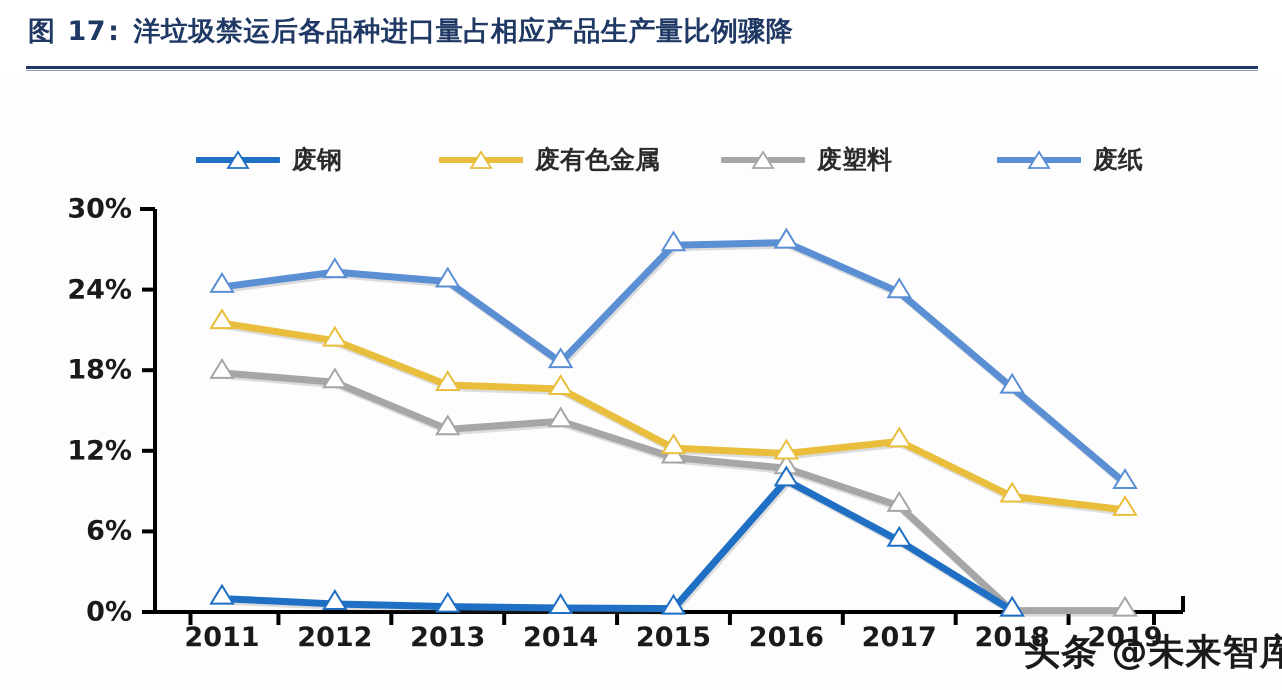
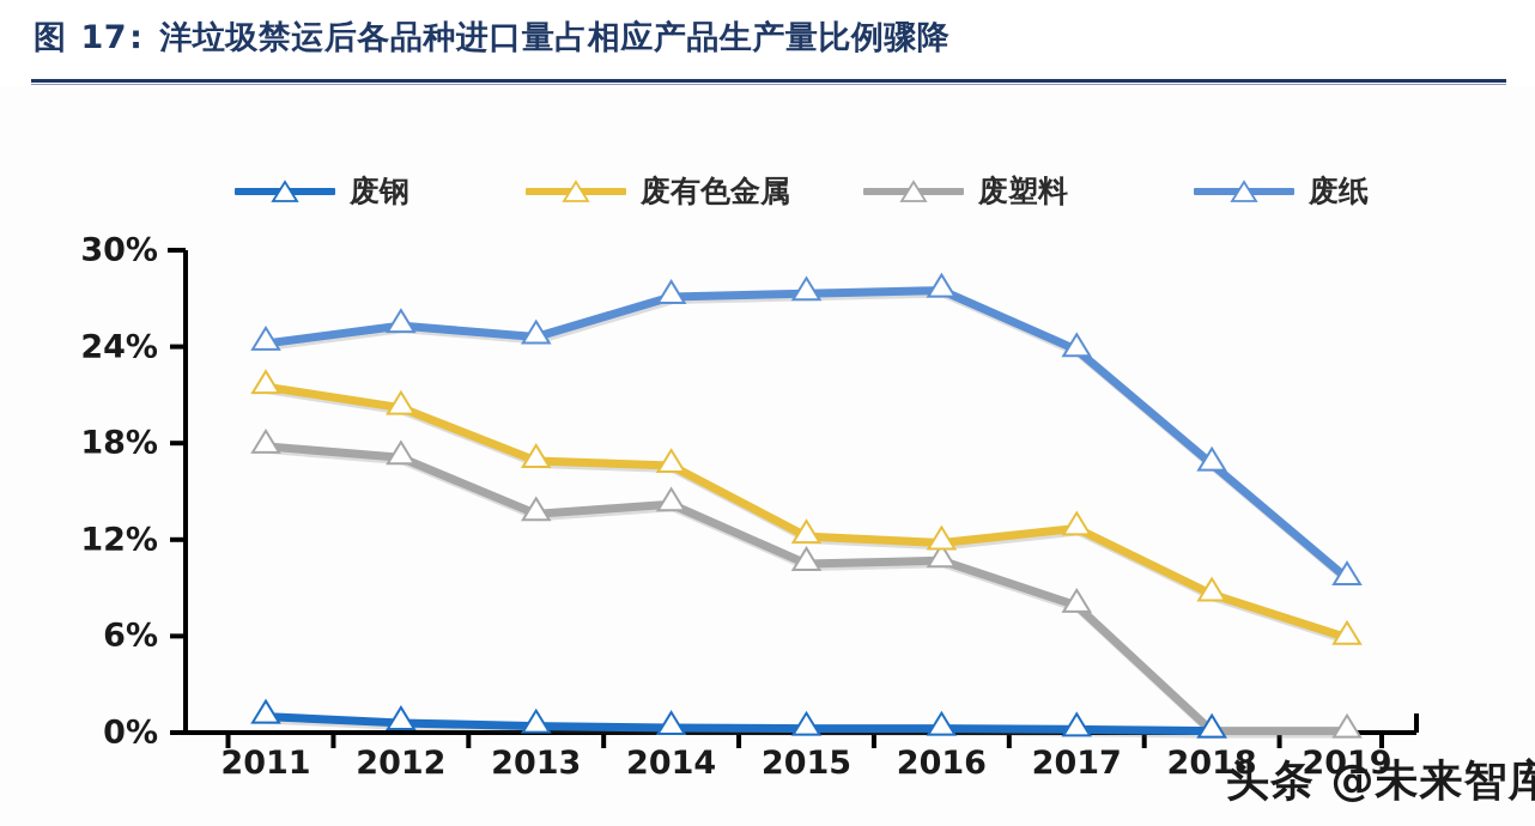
废纸/2014: 18.6% -> 27.1%
废塑料/2015: 11.5% -> 10.5%
废钢/2016: 9.8% -> 0.2%
废钢/2017: 5.3% -> 0.2%
废有色金属/2019: 7.6% -> 5.9%
